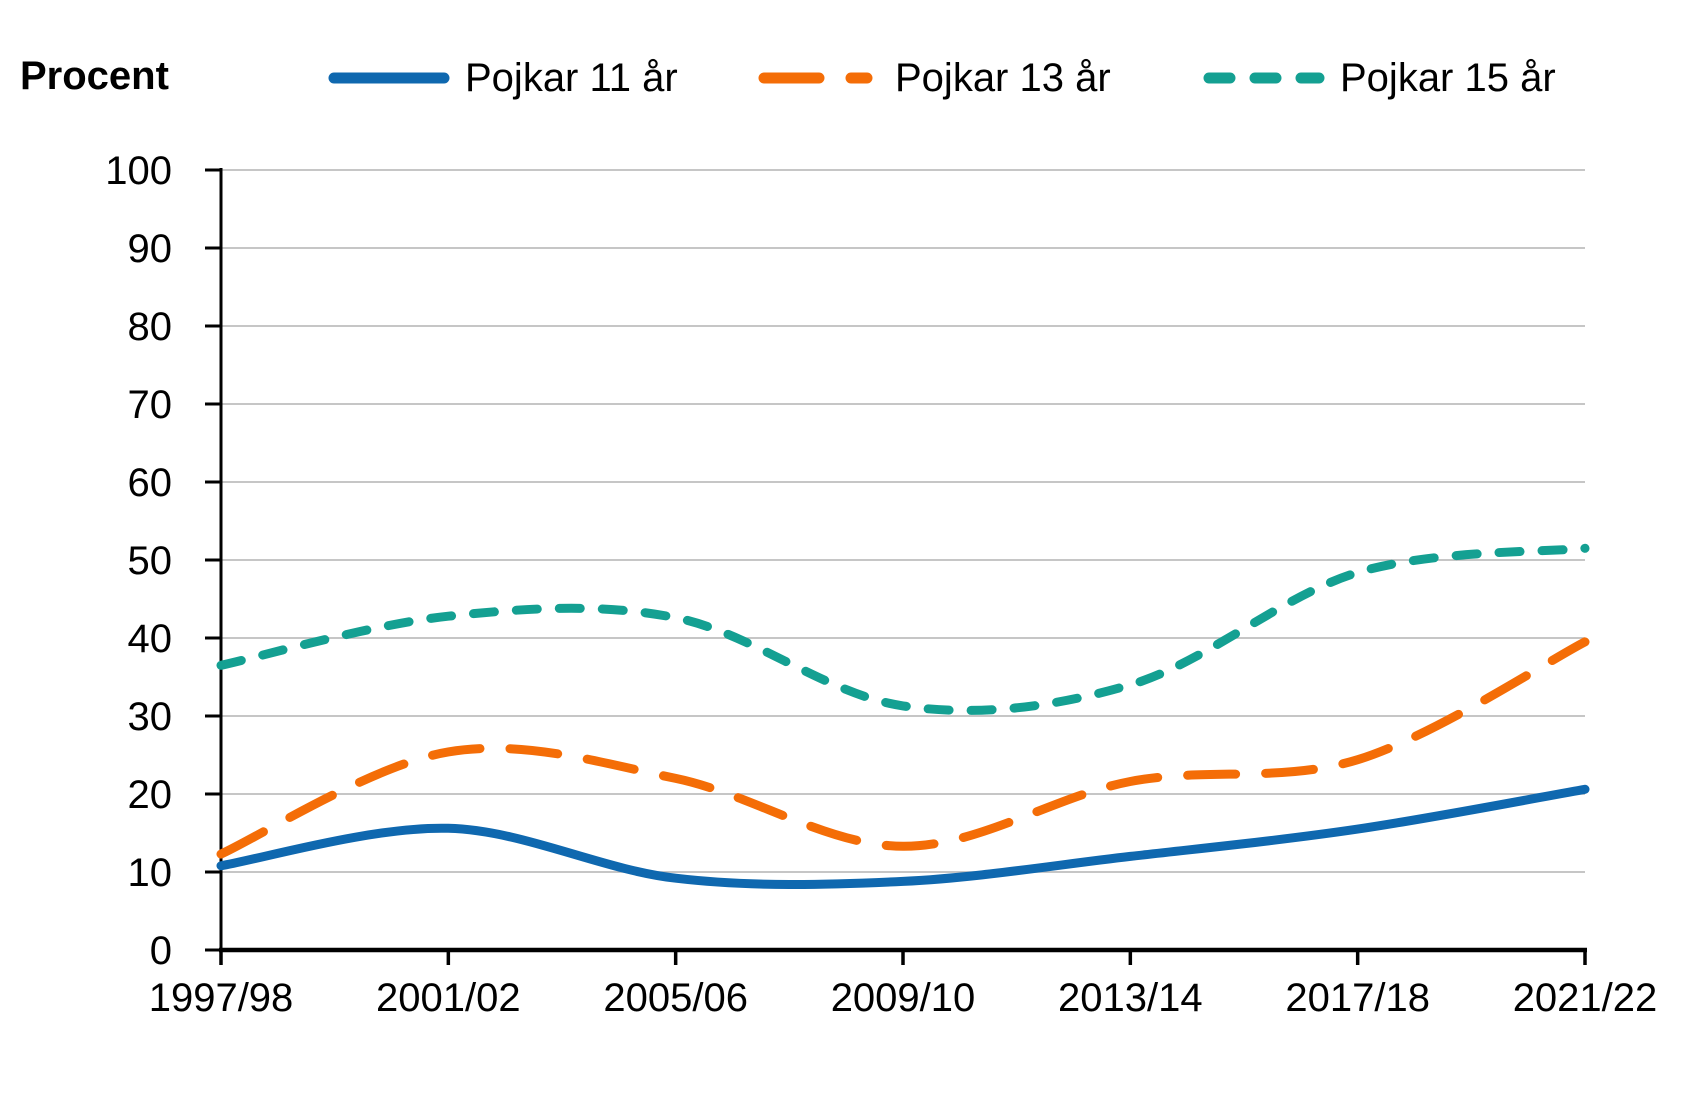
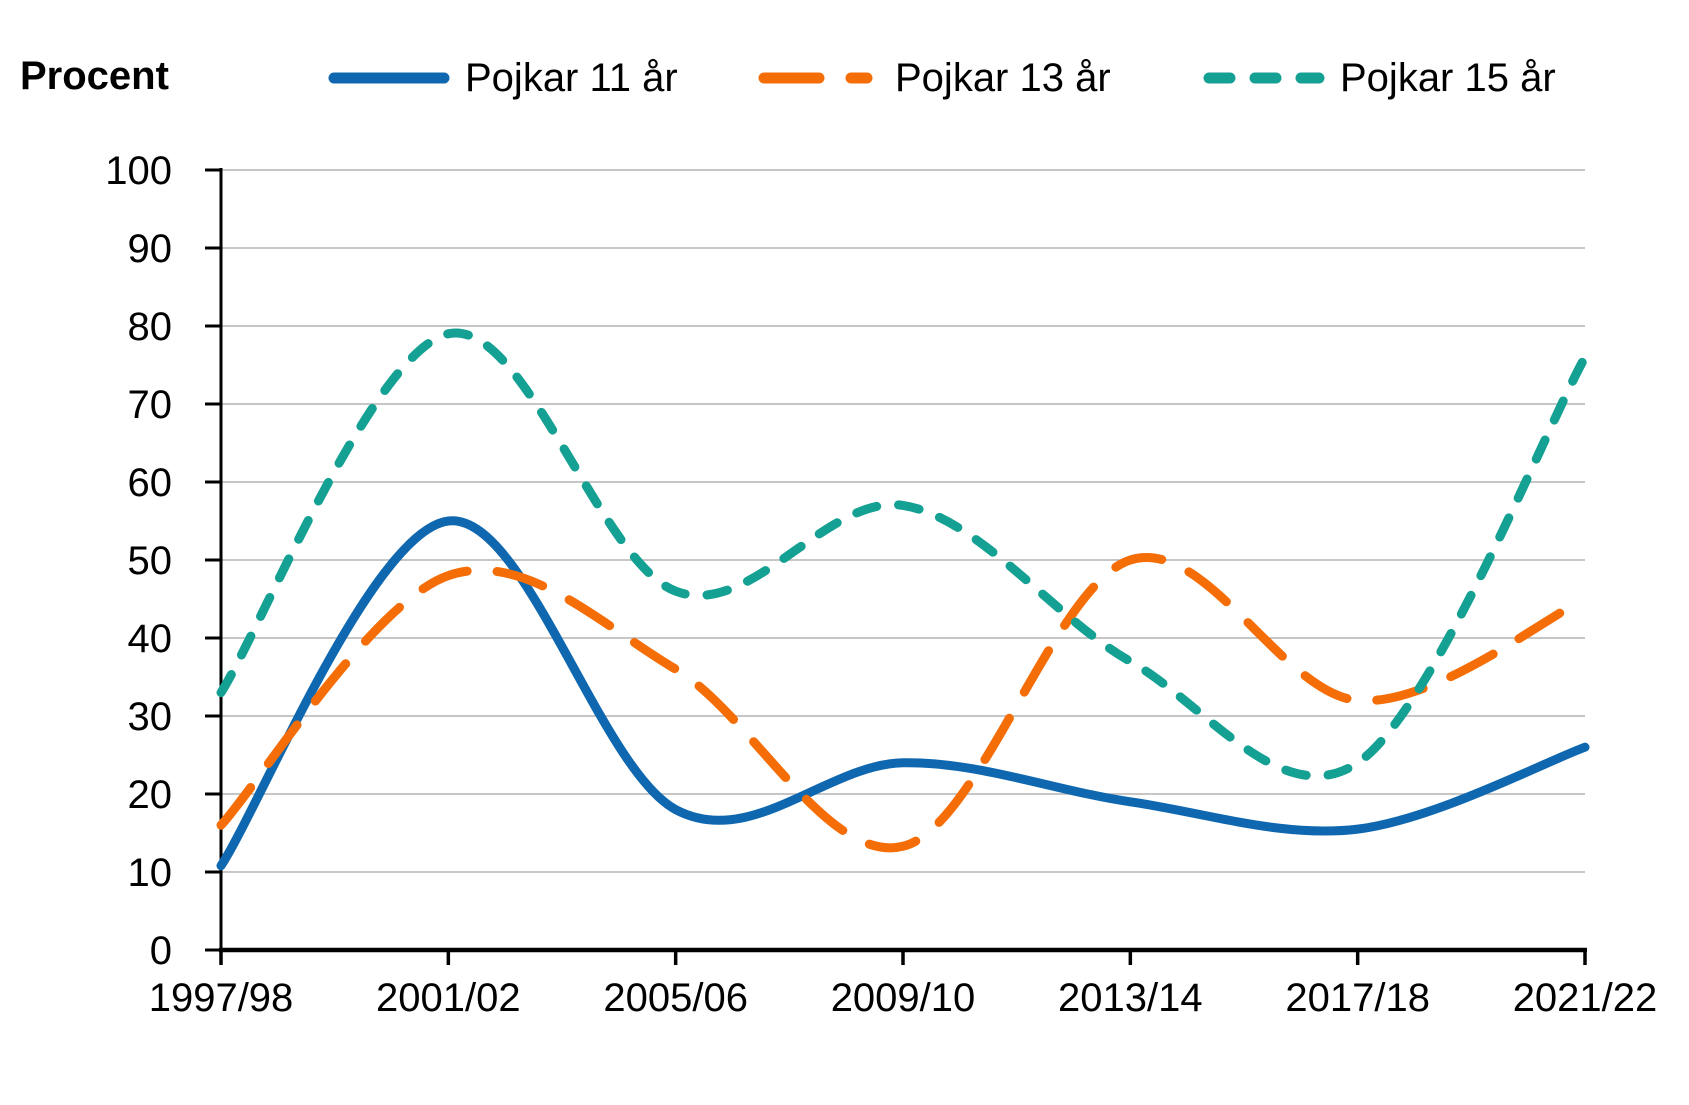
Pojkar 13 år/1997/98: 12 -> 16
Pojkar 15 år/1997/98: 36 -> 33
Pojkar 11 år/2001/02: 16 -> 55
Pojkar 13 år/2001/02: 25 -> 48
Pojkar 15 år/2001/02: 43 -> 79
Pojkar 11 år/2005/06: 9 -> 18
Pojkar 13 år/2005/06: 22 -> 36
Pojkar 15 år/2005/06: 43 -> 46
Pojkar 11 år/2009/10: 9 -> 24
Pojkar 15 år/2009/10: 31 -> 57
Pojkar 11 år/2013/14: 12 -> 19
Pojkar 13 år/2013/14: 22 -> 50
Pojkar 15 år/2013/14: 34 -> 37
Pojkar 13 år/2017/18: 24 -> 32
Pojkar 15 år/2017/18: 48 -> 24
Pojkar 11 år/2021/22: 21 -> 26
Pojkar 13 år/2021/22: 40 -> 45
Pojkar 15 år/2021/22: 52 -> 76
